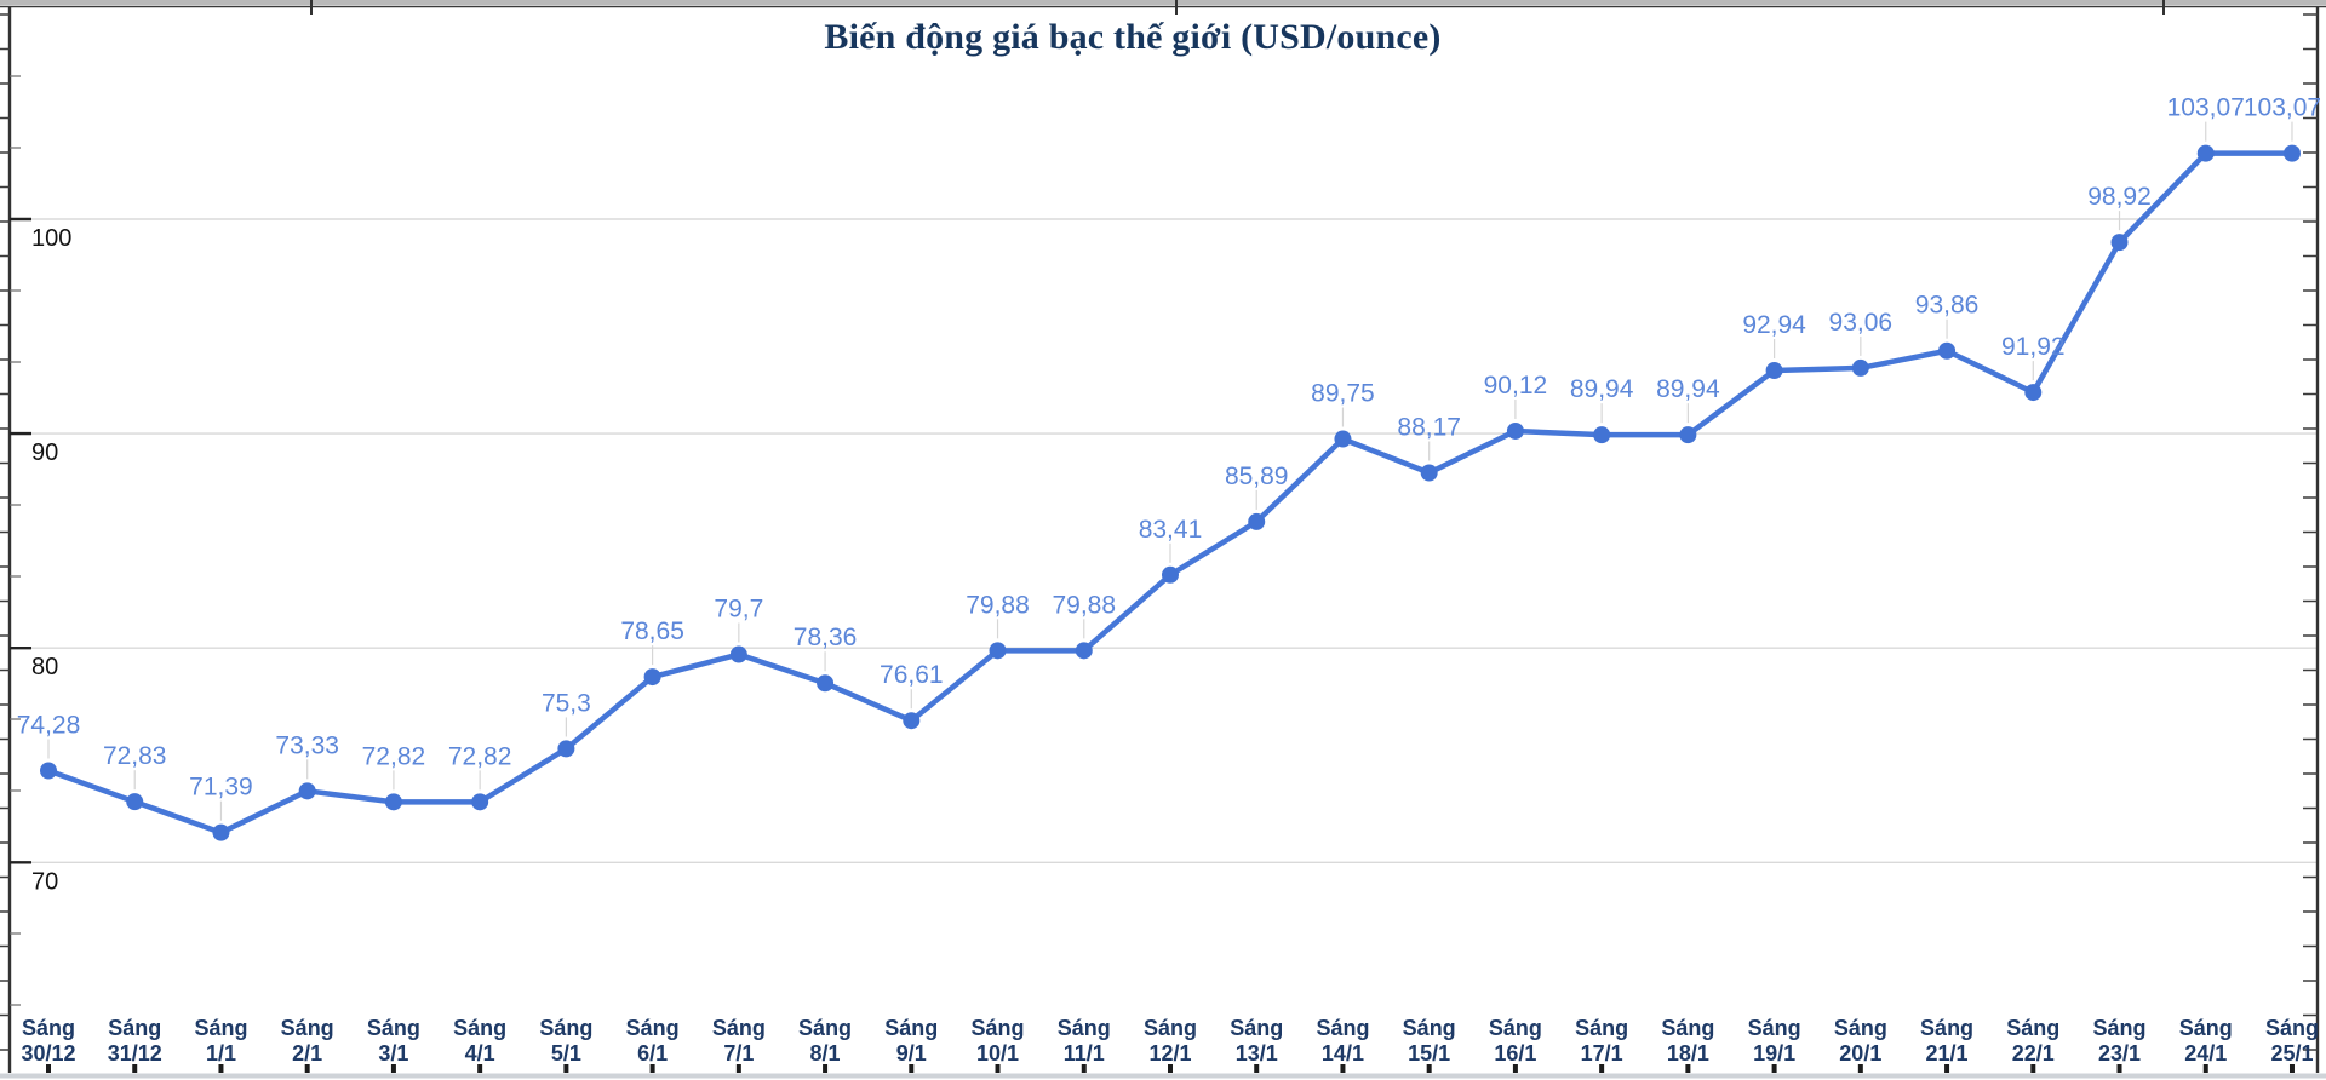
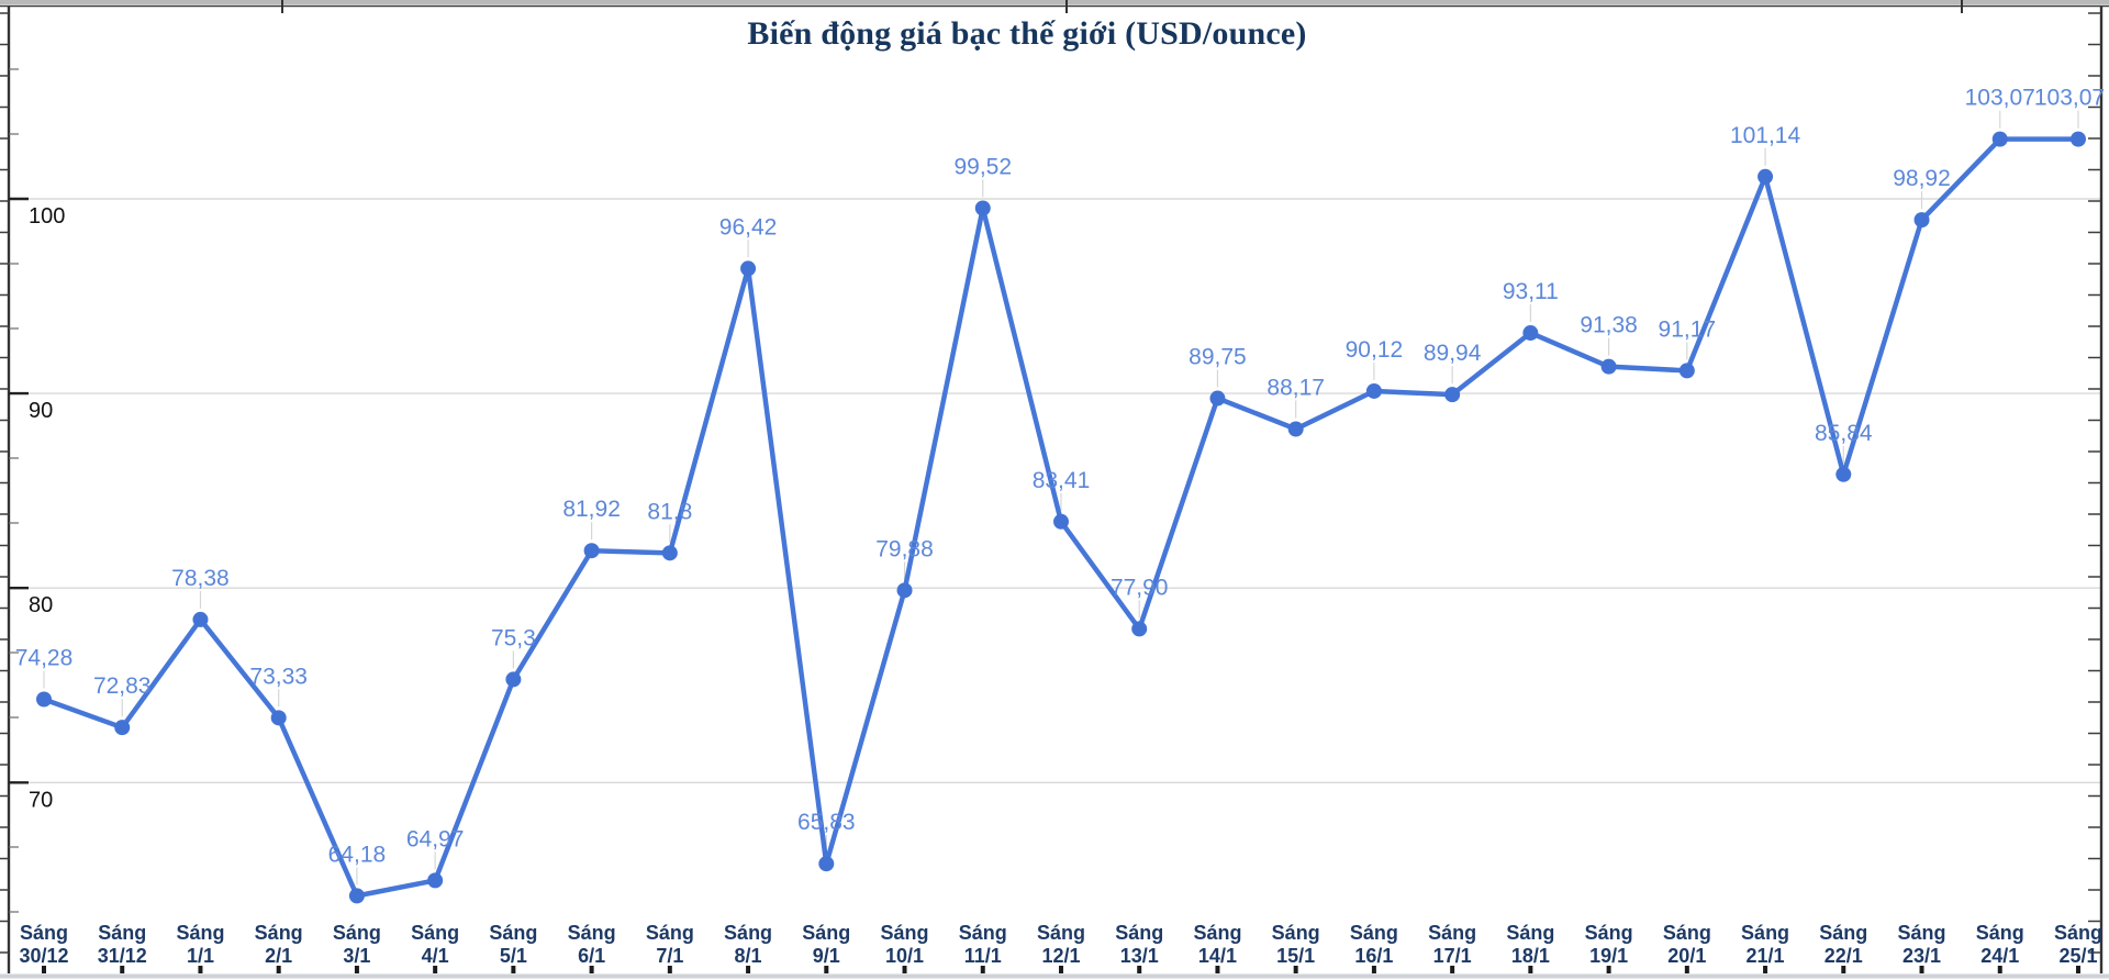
1/1: 71,39 -> 78,38
3/1: 72,82 -> 64,18
4/1: 72,82 -> 64,97
6/1: 78,65 -> 81,92
7/1: 79,7 -> 81,8
8/1: 78,36 -> 96,42
9/1: 76,61 -> 65,83
11/1: 79,88 -> 99,52
13/1: 85,89 -> 77,90
18/1: 89,94 -> 93,11
19/1: 92,94 -> 91,38
20/1: 93,06 -> 91,17
21/1: 93,86 -> 101,14
22/1: 91,92 -> 85,84
